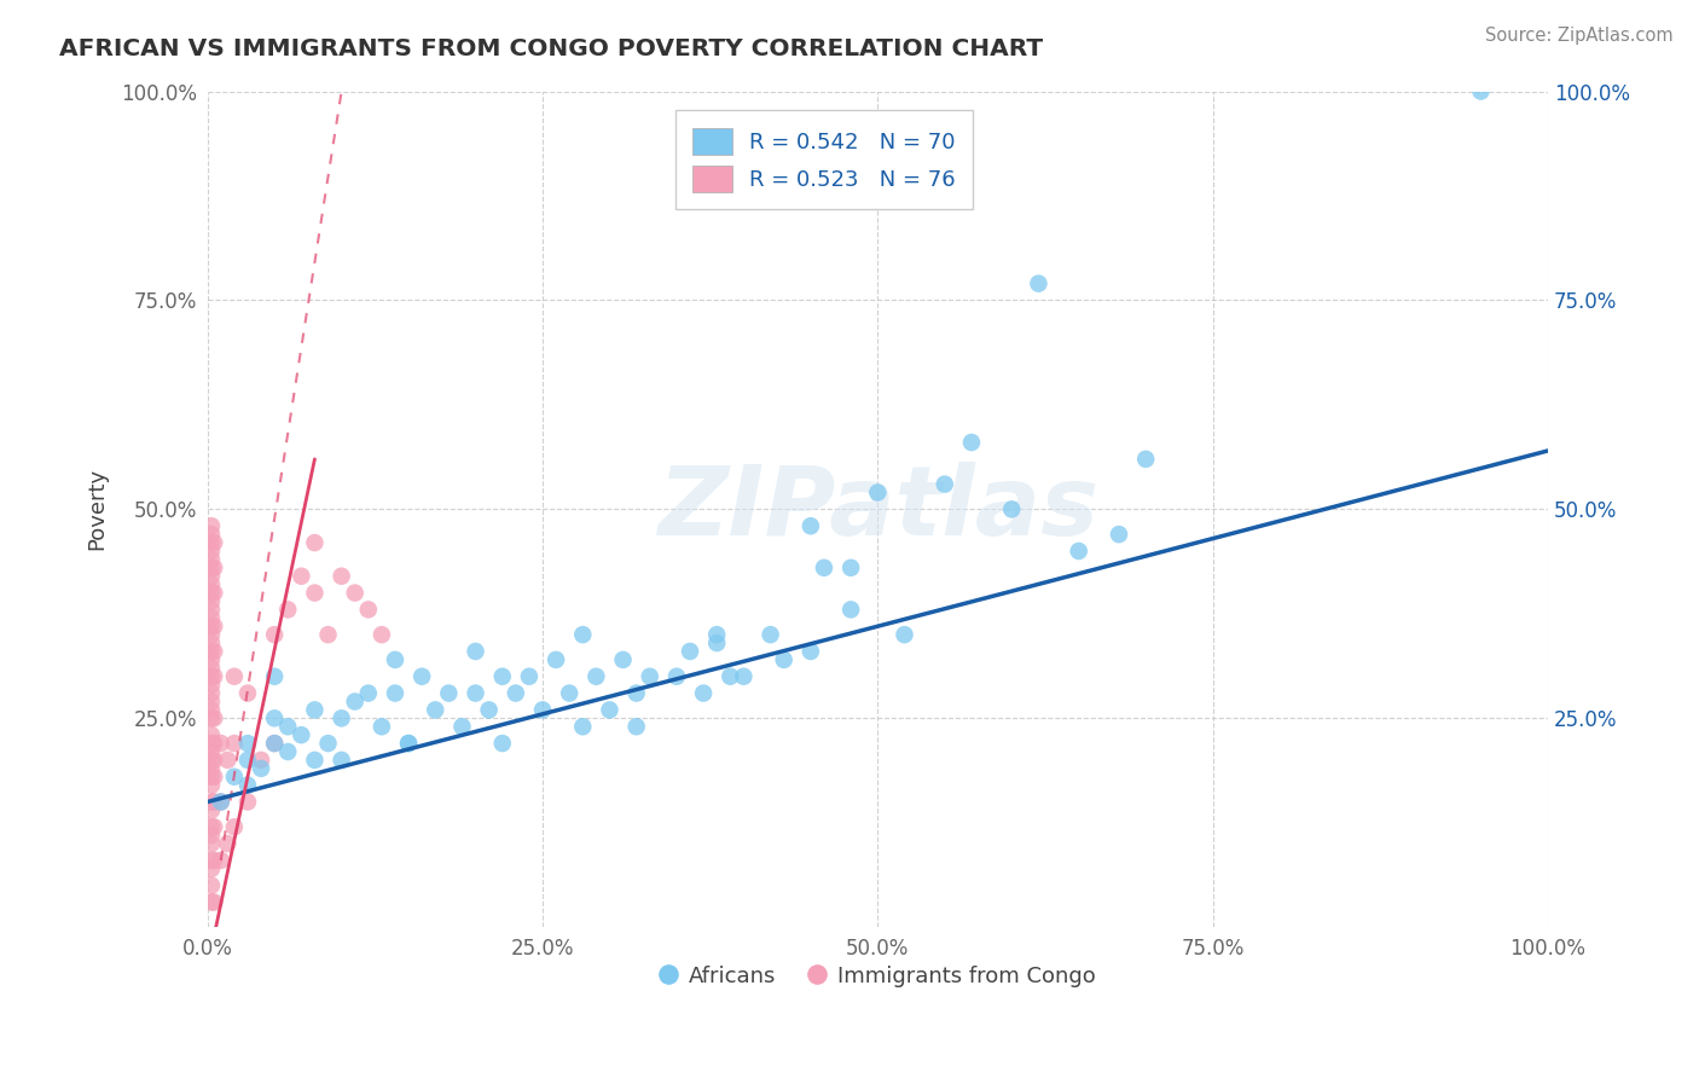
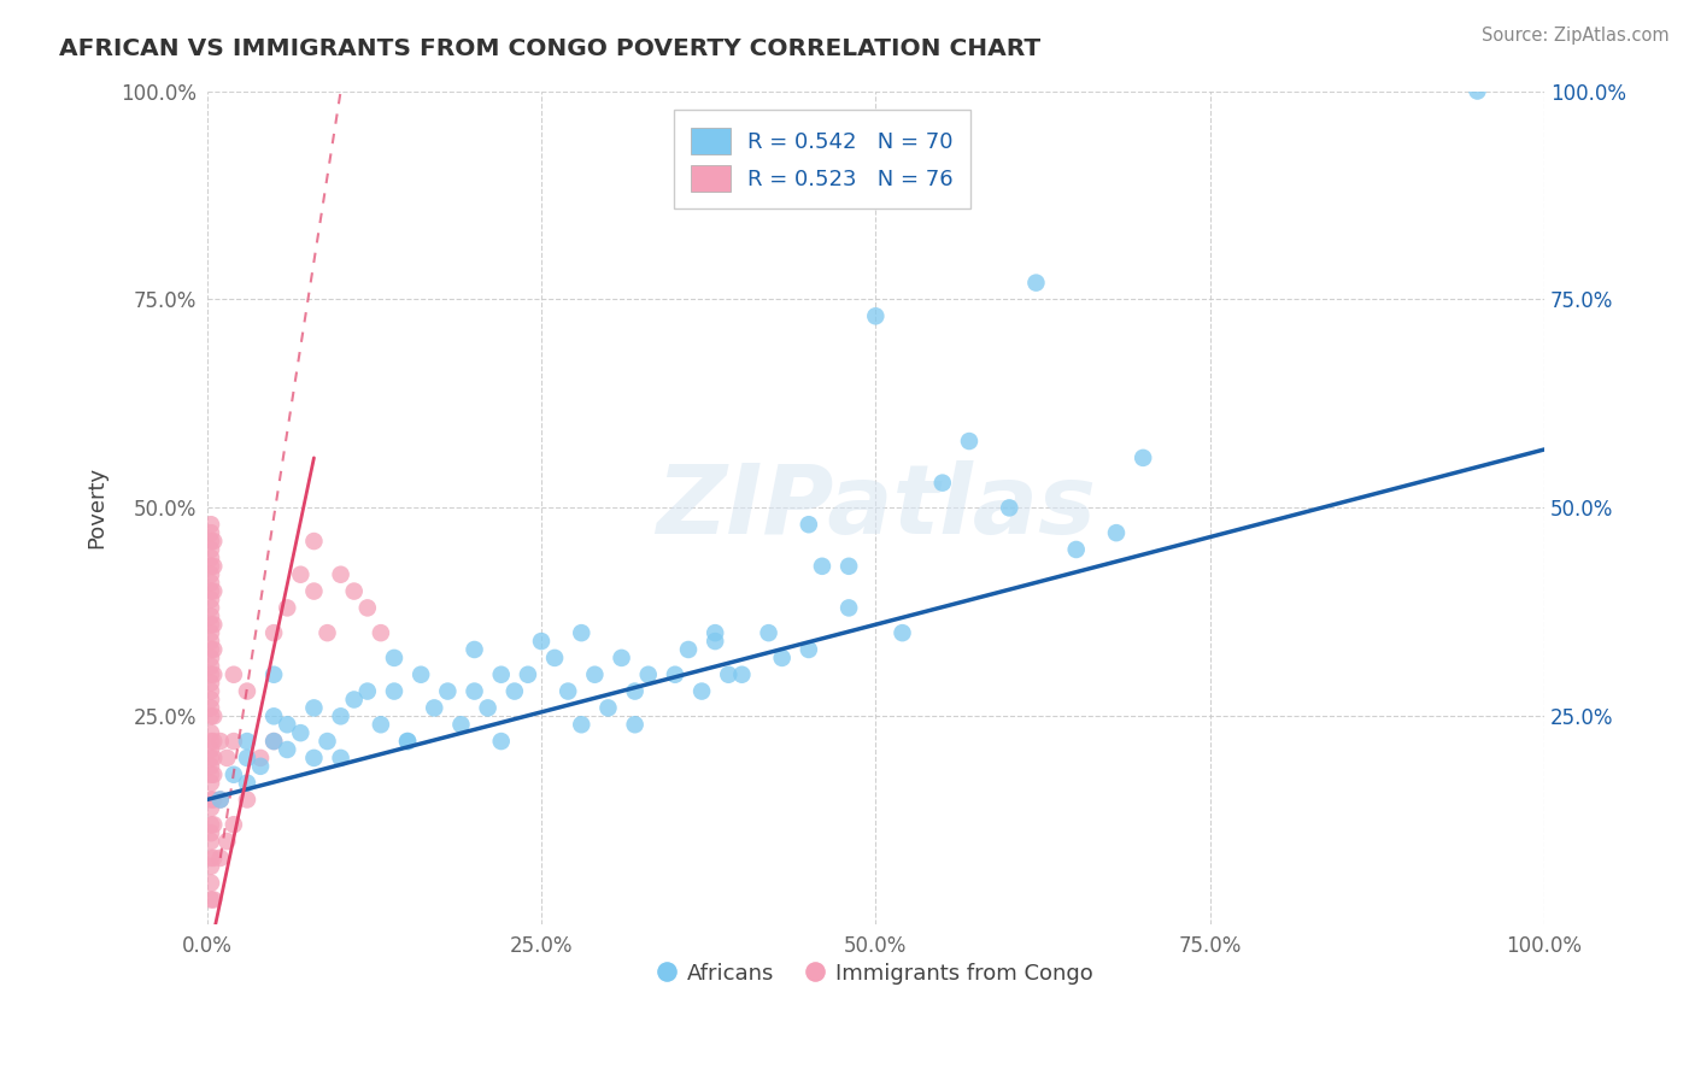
Africans/25.0%: 26% -> 34%
Africans/50.0%: 52% -> 73%
